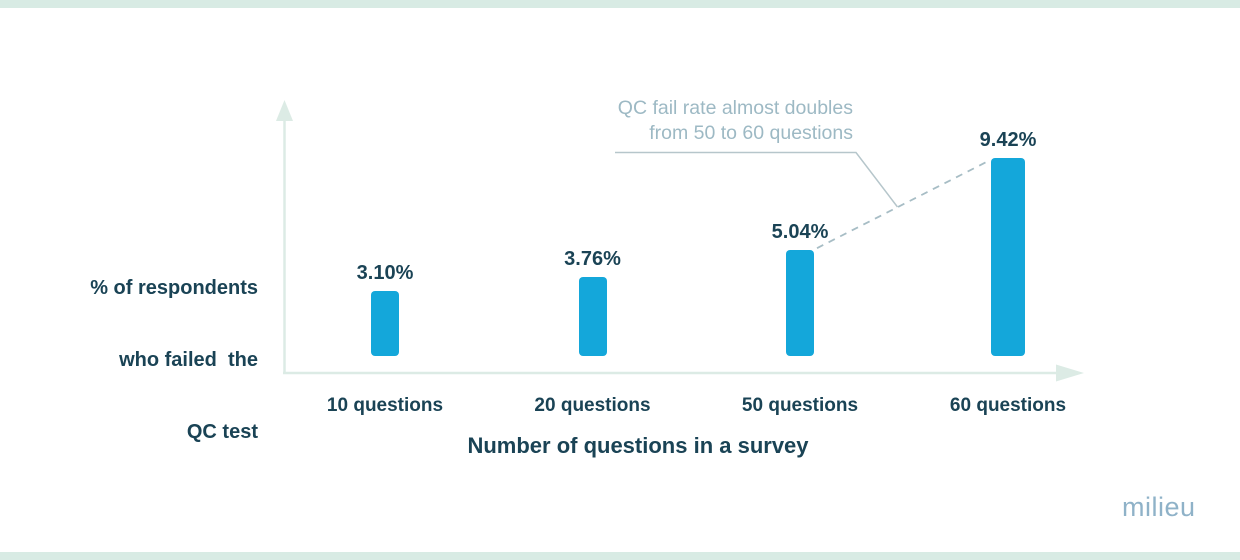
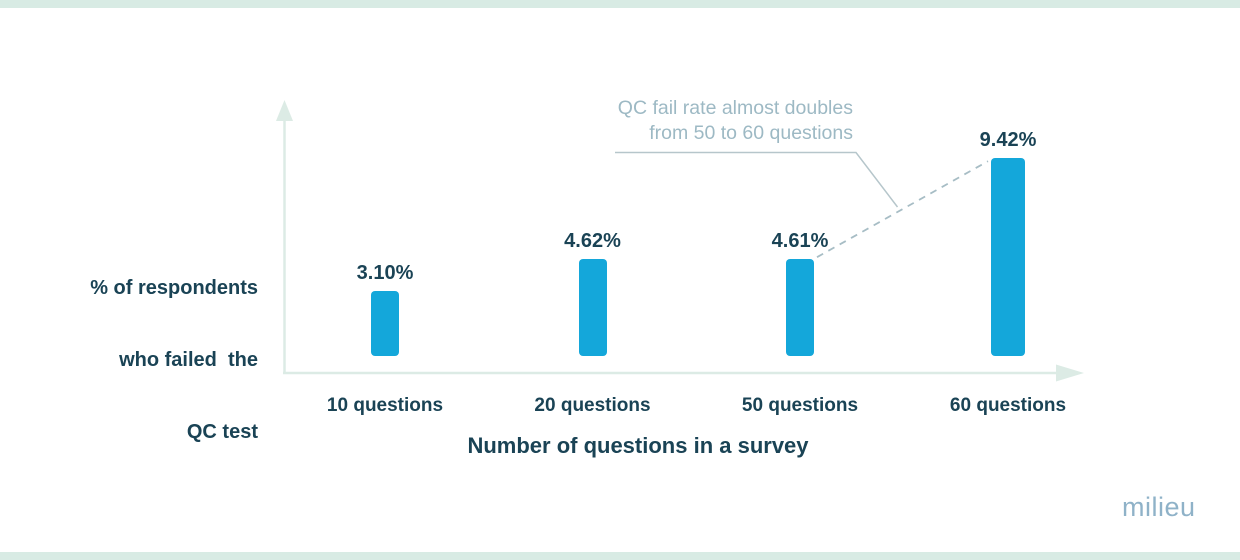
20 questions: 3.76% -> 4.62%
50 questions: 5.04% -> 4.61%
